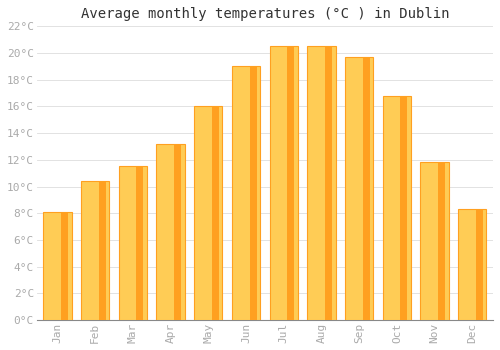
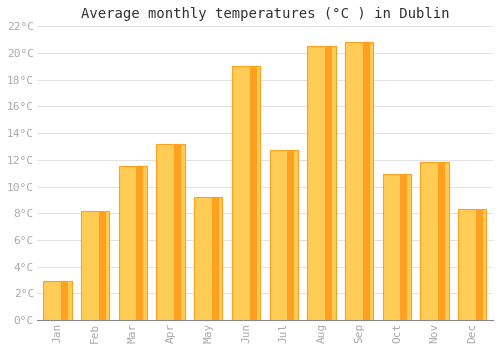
Jan: 8.1°C -> 2.9°C
Feb: 10.4°C -> 8.2°C
May: 16.0°C -> 9.2°C
Jul: 20.5°C -> 12.7°C
Sep: 19.7°C -> 20.8°C
Oct: 16.8°C -> 10.9°C
